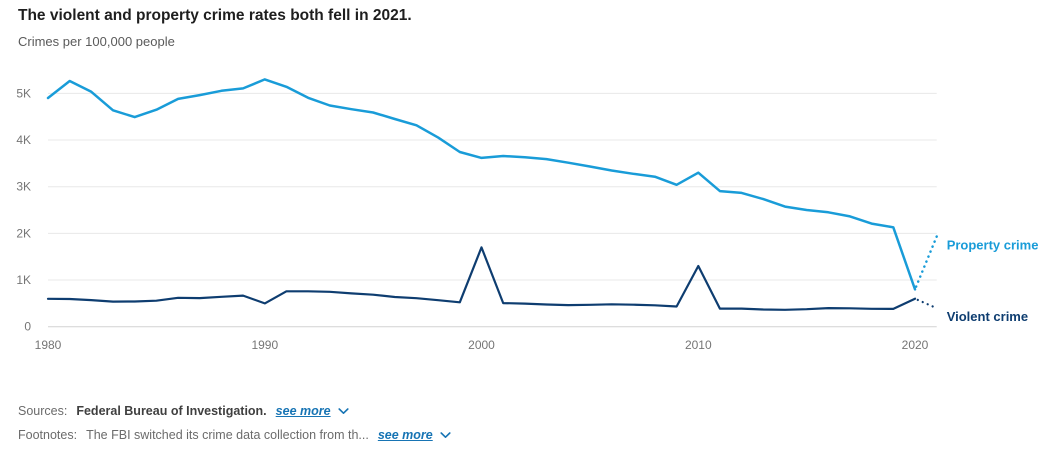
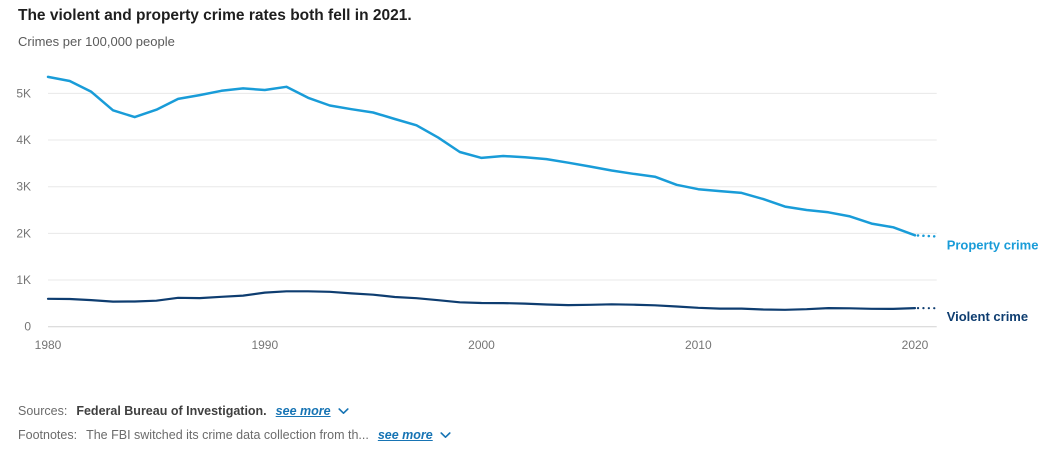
Property crime/1980: 4.9K -> 5.4K
Property crime/1990: 5.3K -> 5.1K
Violent crime/1990: 0.5K -> 0.7K
Violent crime/2000: 1.7K -> 0.5K
Property crime/2010: 3.3K -> 2.9K
Violent crime/2010: 1.3K -> 0.4K
Property crime/2020: 0.8K -> 2.0K
Violent crime/2020: 0.6K -> 0.4K
